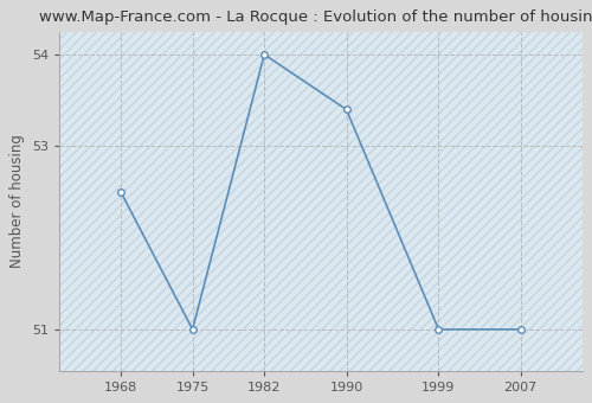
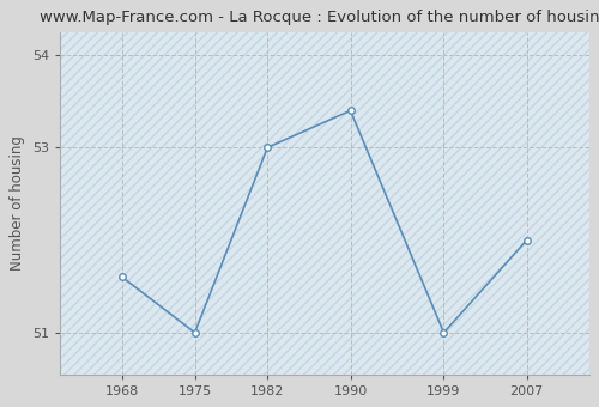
1968: 52.5 -> 51.6
1982: 54.0 -> 53.0
2007: 51.0 -> 52.0
